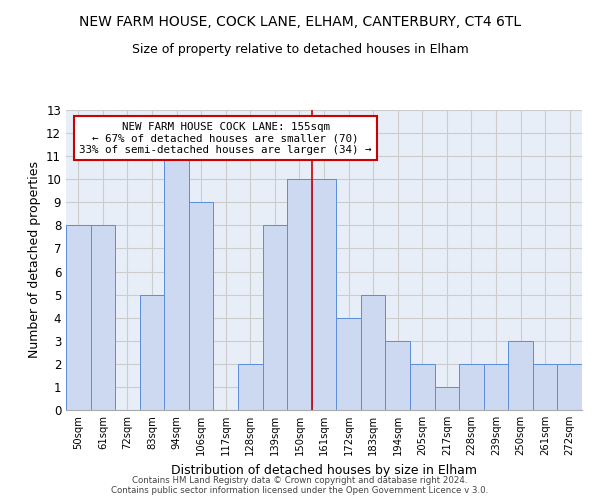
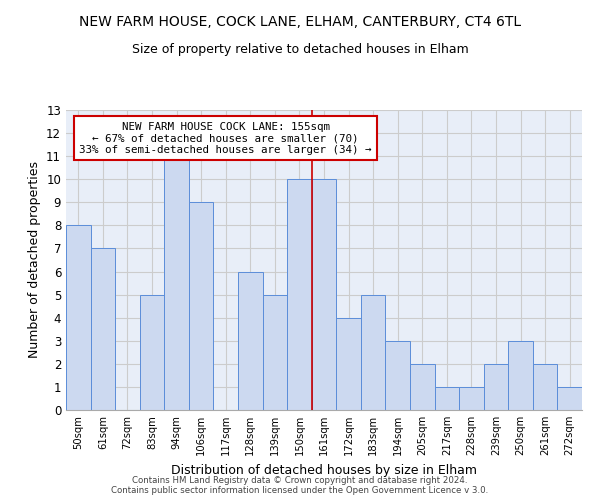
61sqm: 8 -> 7
128sqm: 2 -> 6
139sqm: 8 -> 5
228sqm: 2 -> 1
272sqm: 2 -> 1
